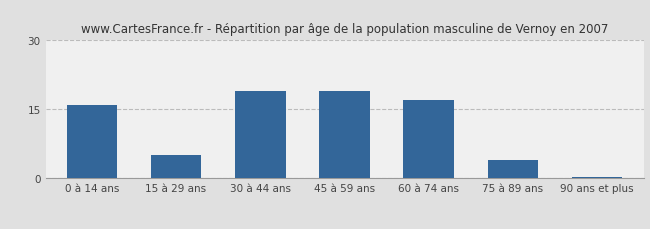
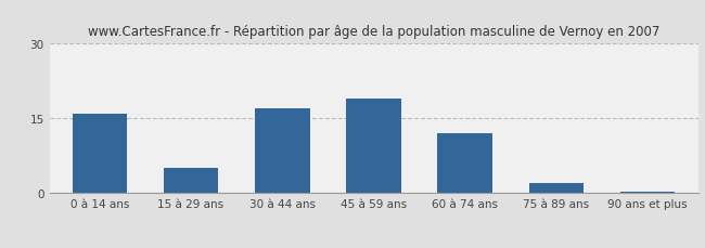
30 à 44 ans: 19.0 -> 17.0
60 à 74 ans: 17.0 -> 12.0
75 à 89 ans: 4.0 -> 2.0
